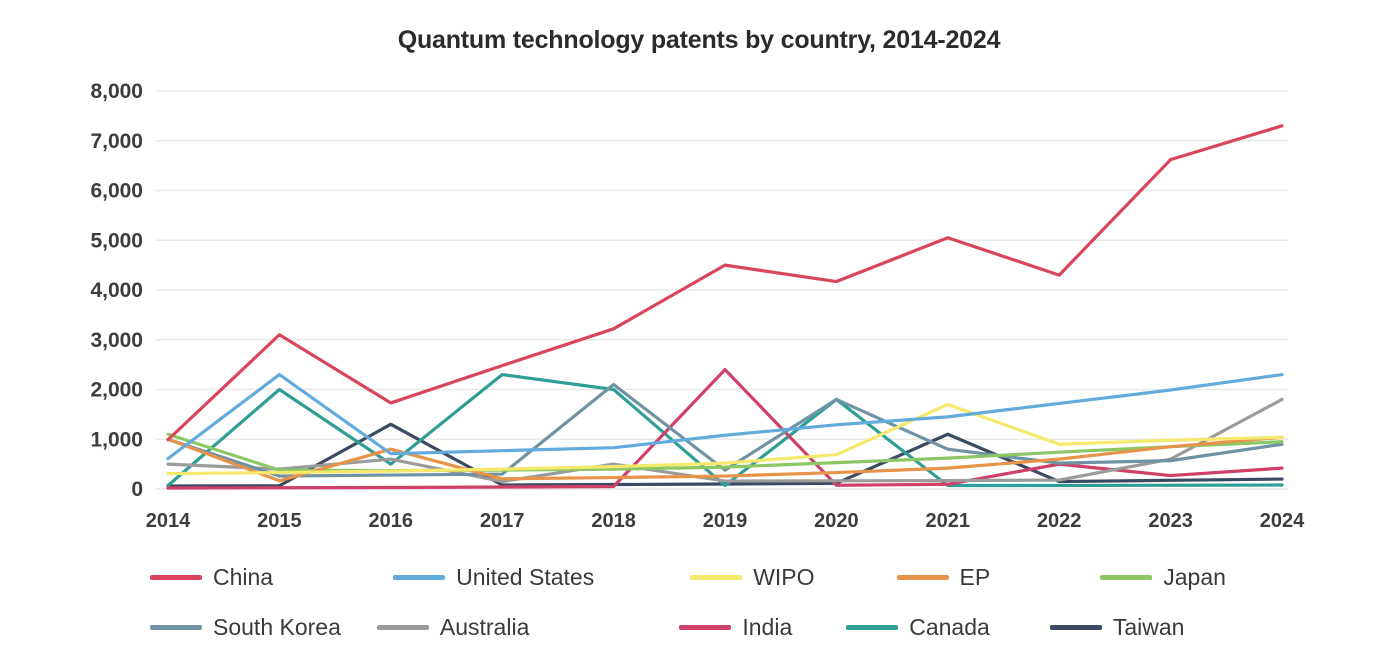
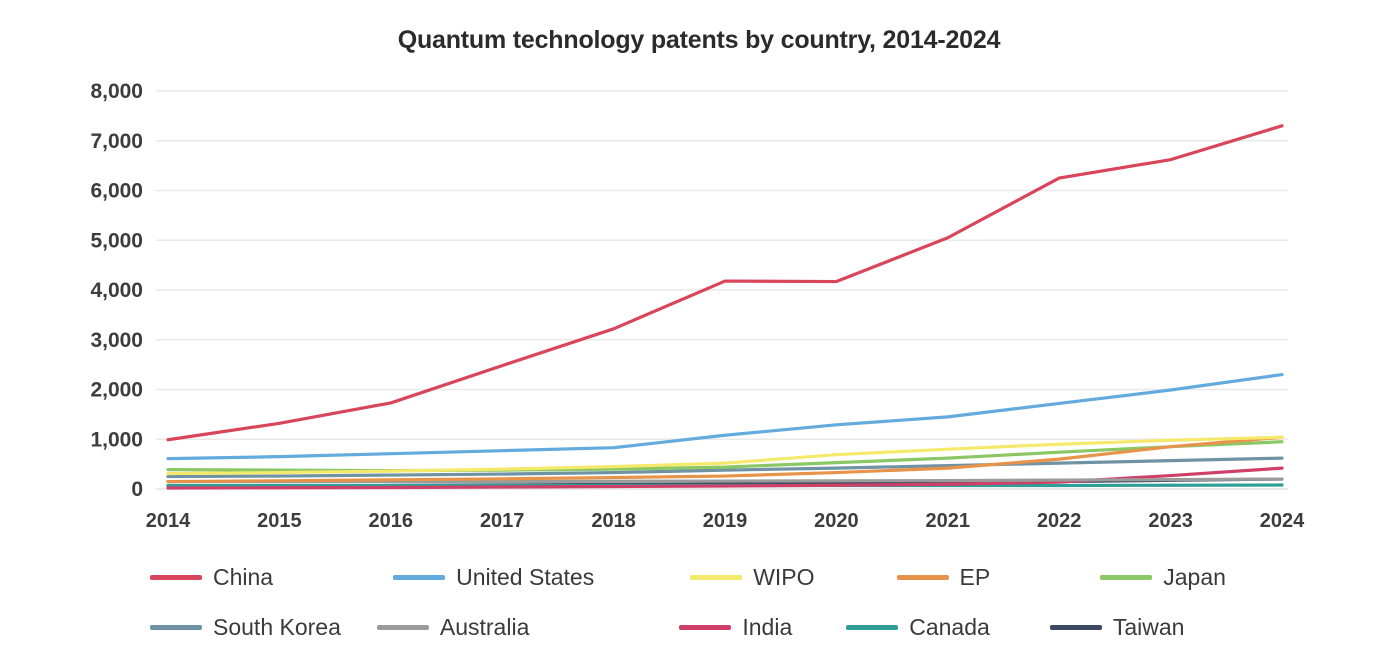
EP/2014: 1000 -> 200
Japan/2014: 1100 -> 400
South Korea/2014: 1000 -> 200
Australia/2014: 500 -> 200
China/2015: 3100 -> 1300
United States/2015: 2300 -> 600
Australia/2015: 400 -> 200
Canada/2015: 2000 -> 100
EP/2016: 800 -> 200
Australia/2016: 600 -> 200
Canada/2016: 500 -> 100
Taiwan/2016: 1300 -> 100
Canada/2017: 2300 -> 100
South Korea/2018: 2100 -> 300
Australia/2018: 500 -> 200
Canada/2018: 2000 -> 100
China/2019: 4500 -> 4200
India/2019: 2400 -> 100
South Korea/2020: 1800 -> 400
Canada/2020: 1800 -> 100
WIPO/2021: 1700 -> 800
South Korea/2021: 800 -> 500
Taiwan/2021: 1100 -> 100
China/2022: 4300 -> 6200
India/2022: 500 -> 100
Australia/2023: 600 -> 200
South Korea/2024: 900 -> 600
Australia/2024: 1800 -> 200
